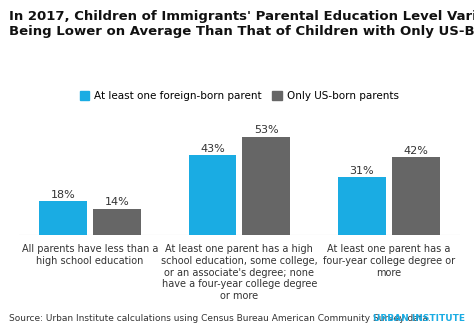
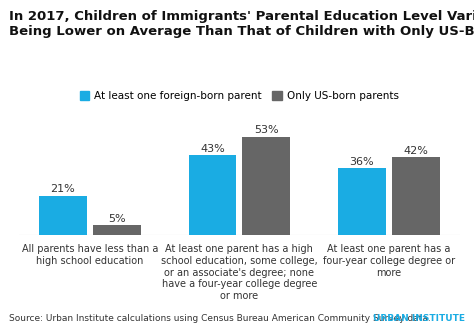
At least one foreign-born parent/All parents have less than a high school education: 18% -> 21%
Only US-born parents/All parents have less than a high school education: 14% -> 5%
At least one foreign-born parent/At least one parent has a four-year college degree or more: 31% -> 36%
